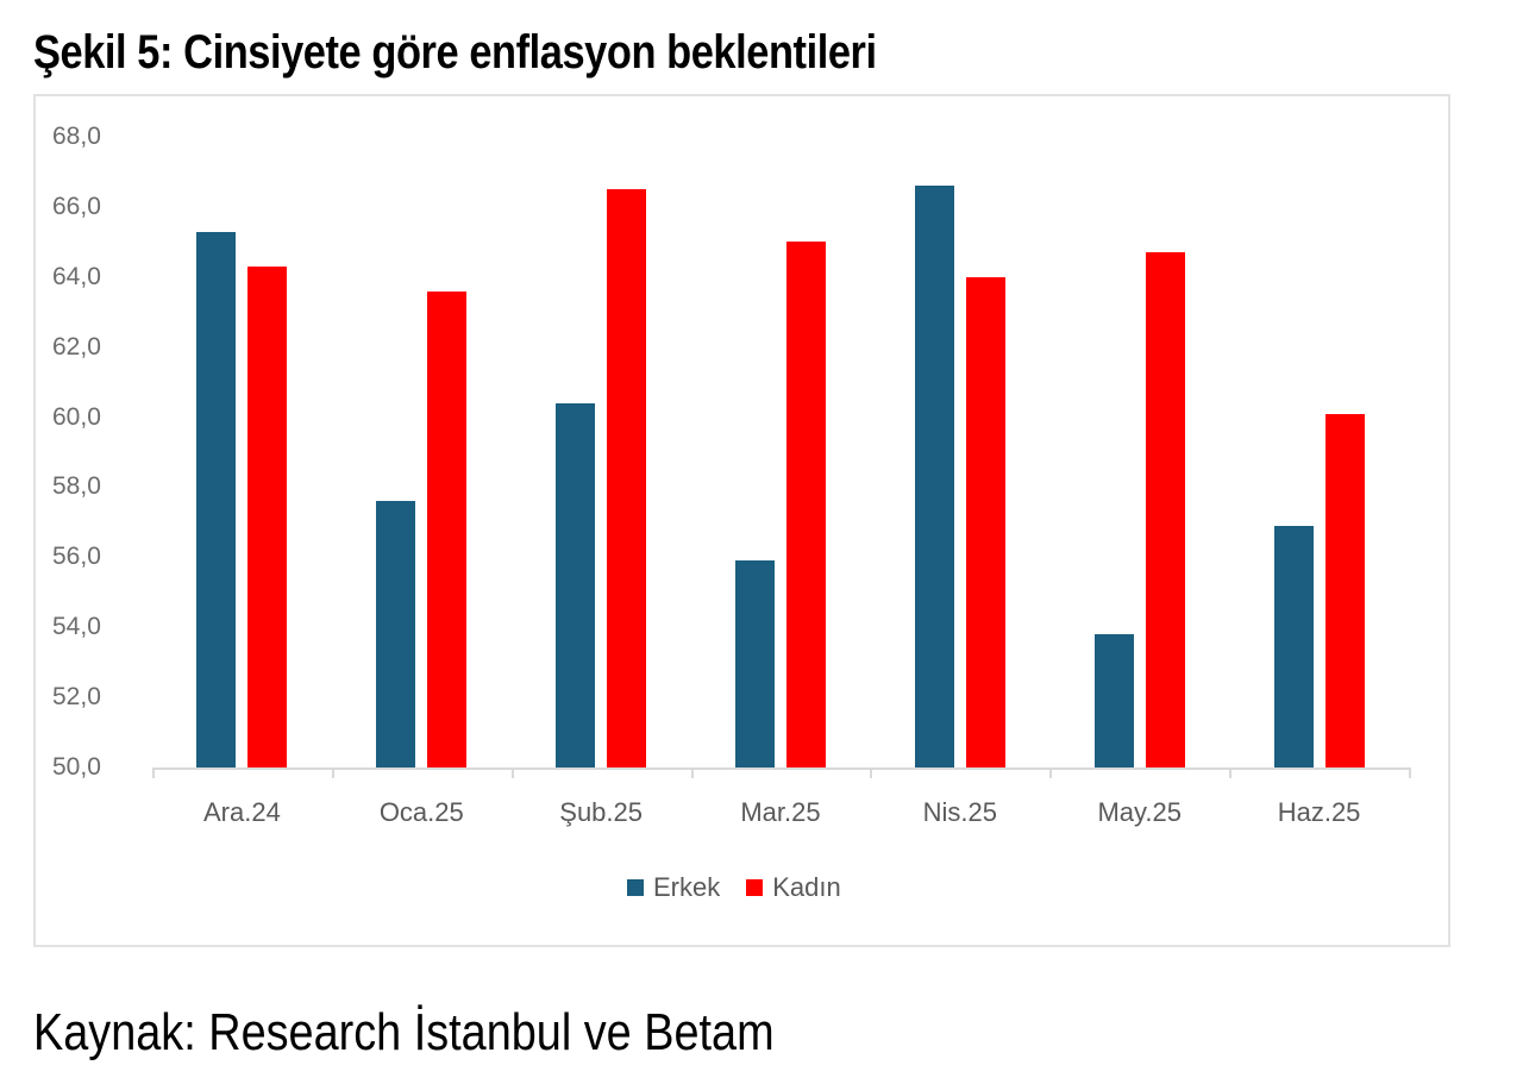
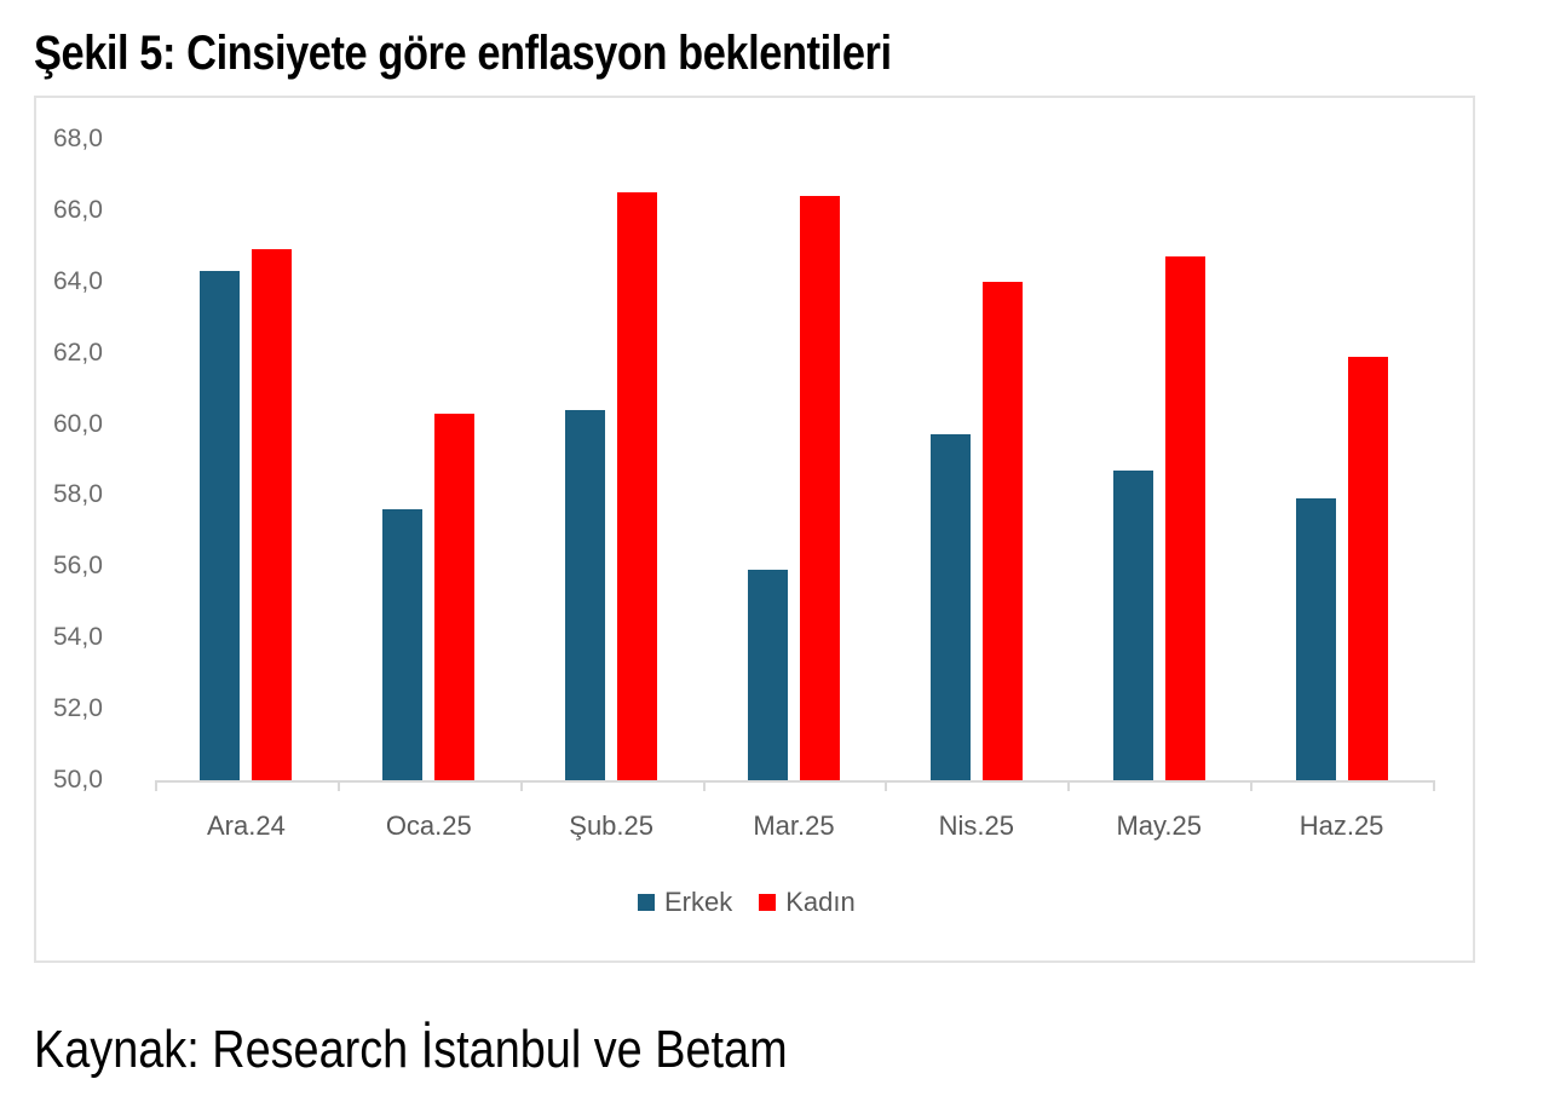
Erkek/Ara.24: 65,3 -> 64,3
Kadın/Ara.24: 64,3 -> 64,9
Kadın/Oca.25: 63,6 -> 60,3
Kadın/Mar.25: 65,0 -> 66,4
Erkek/Nis.25: 66,6 -> 59,7
Erkek/May.25: 53,8 -> 58,7
Erkek/Haz.25: 56,9 -> 57,9
Kadın/Haz.25: 60,1 -> 61,9
